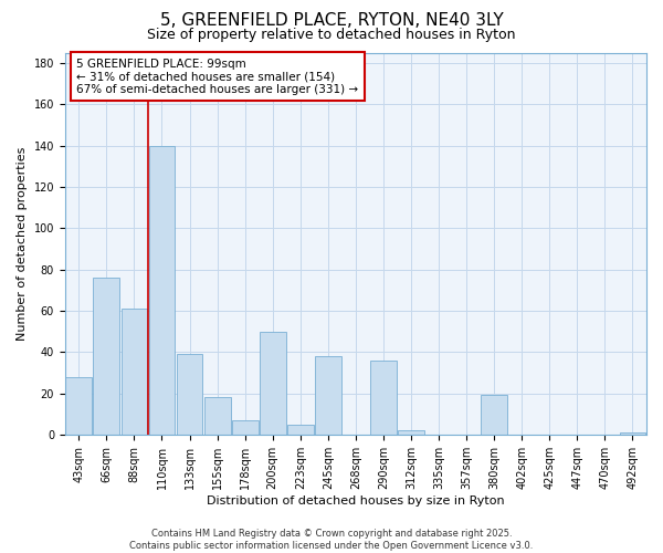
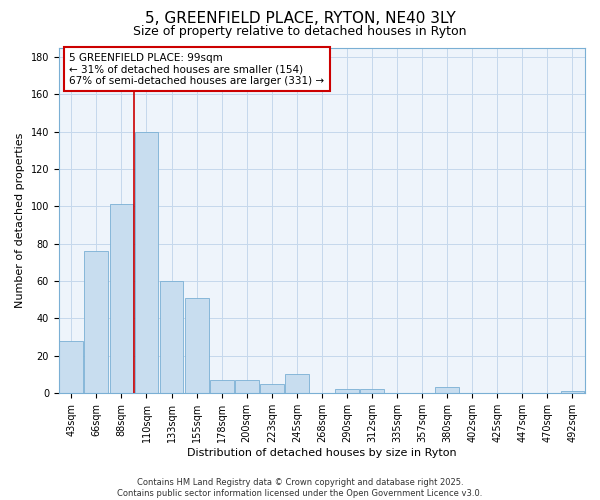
88sqm: 61 -> 101
133sqm: 39 -> 60
155sqm: 18 -> 51
200sqm: 50 -> 7
245sqm: 38 -> 10
290sqm: 36 -> 2
380sqm: 19 -> 3
